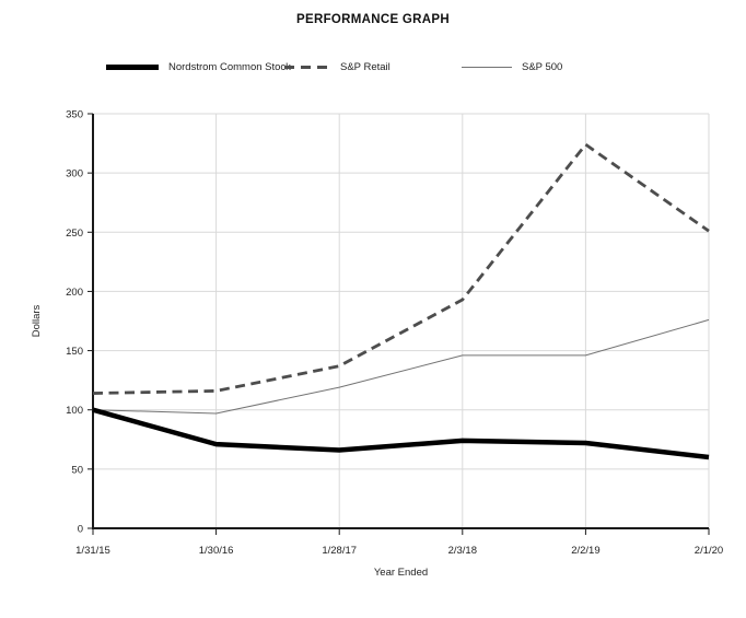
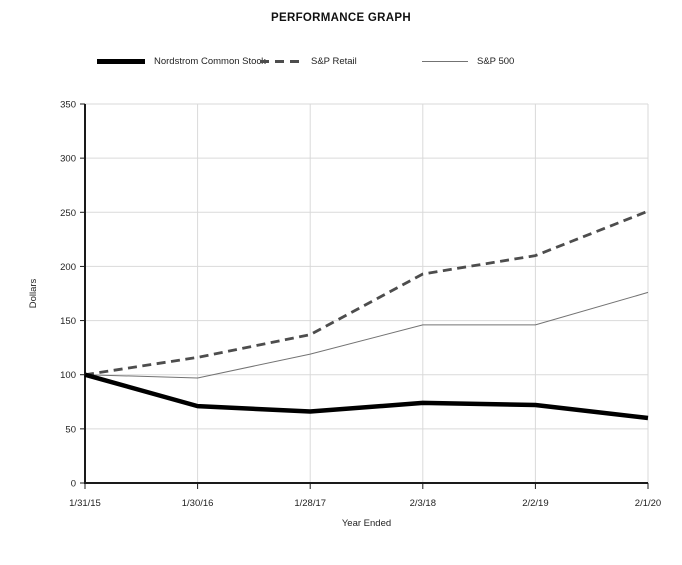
S&P Retail/1/31/15: 114 -> 100
S&P Retail/2/2/19: 324 -> 210
